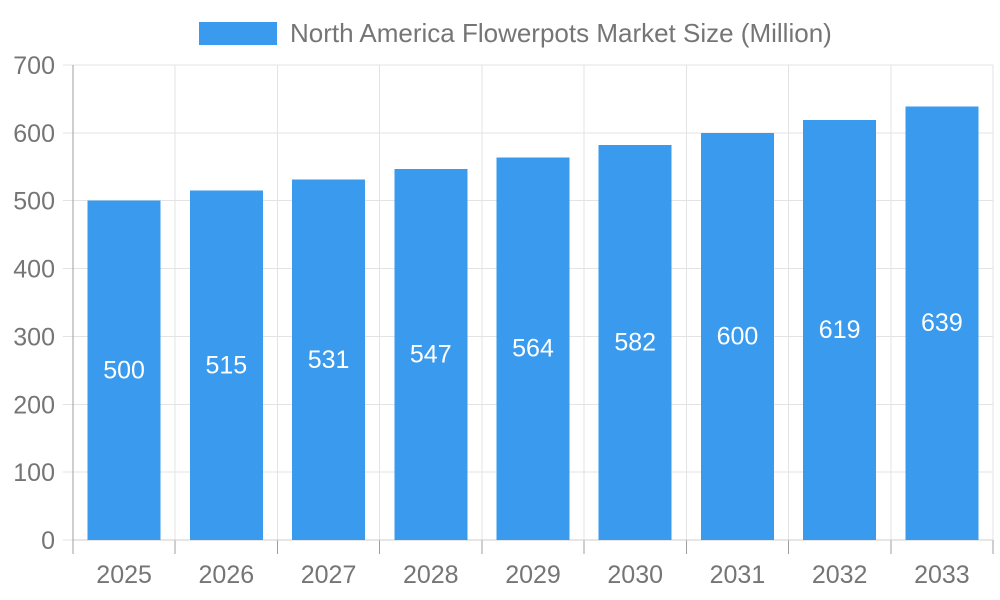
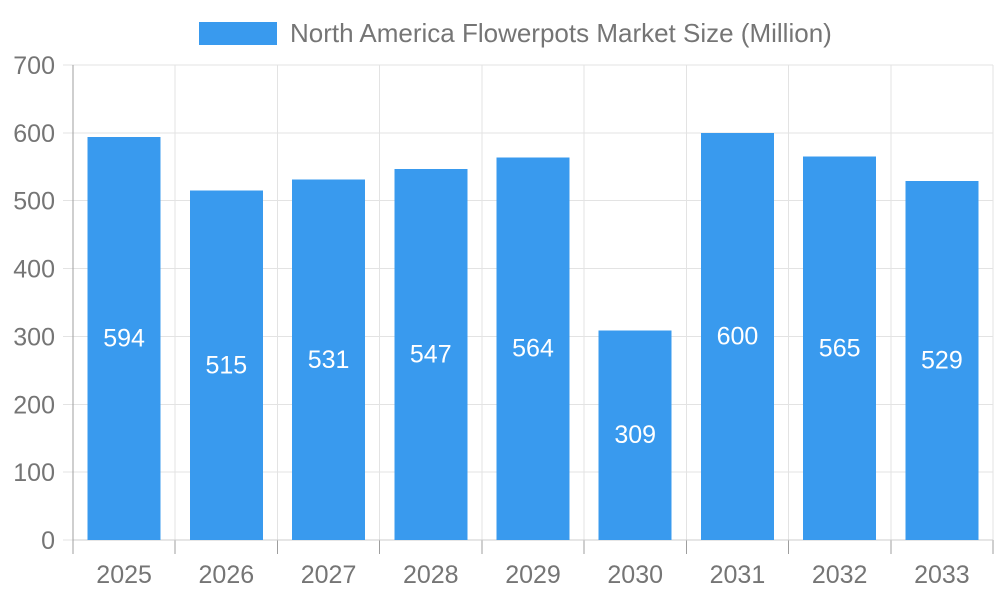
2025: 500 -> 594
2030: 582 -> 309
2032: 619 -> 565
2033: 639 -> 529
